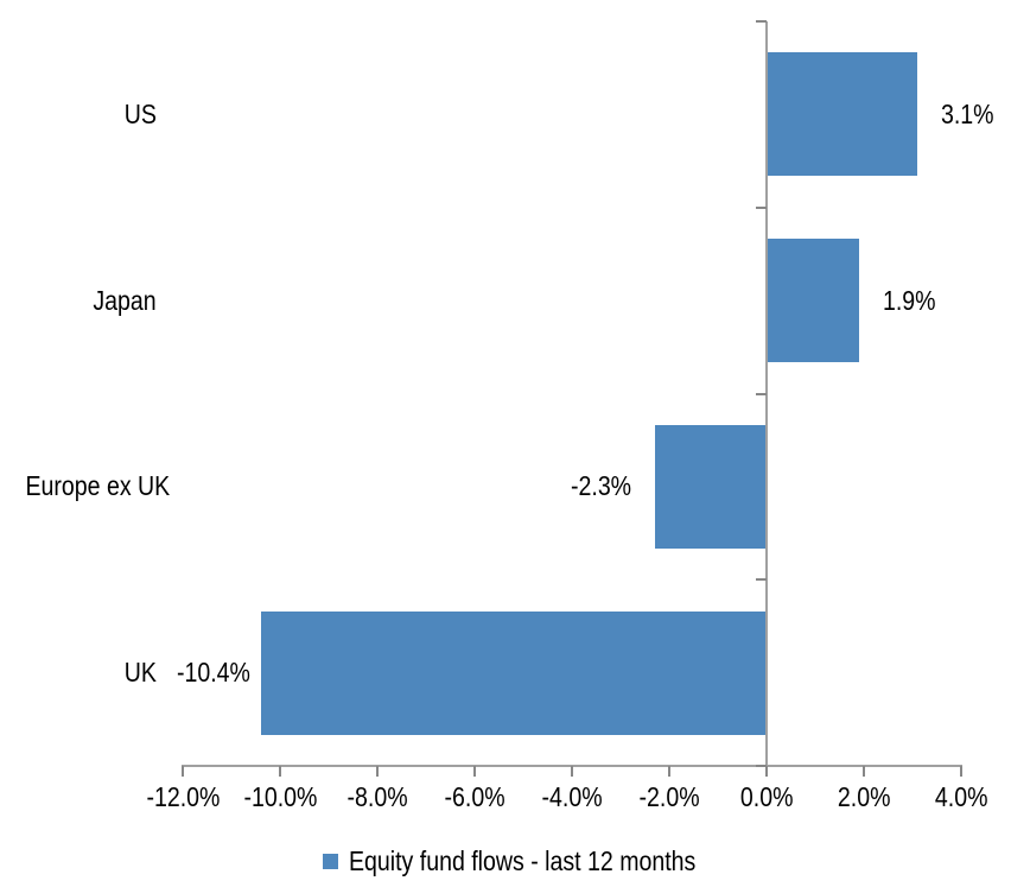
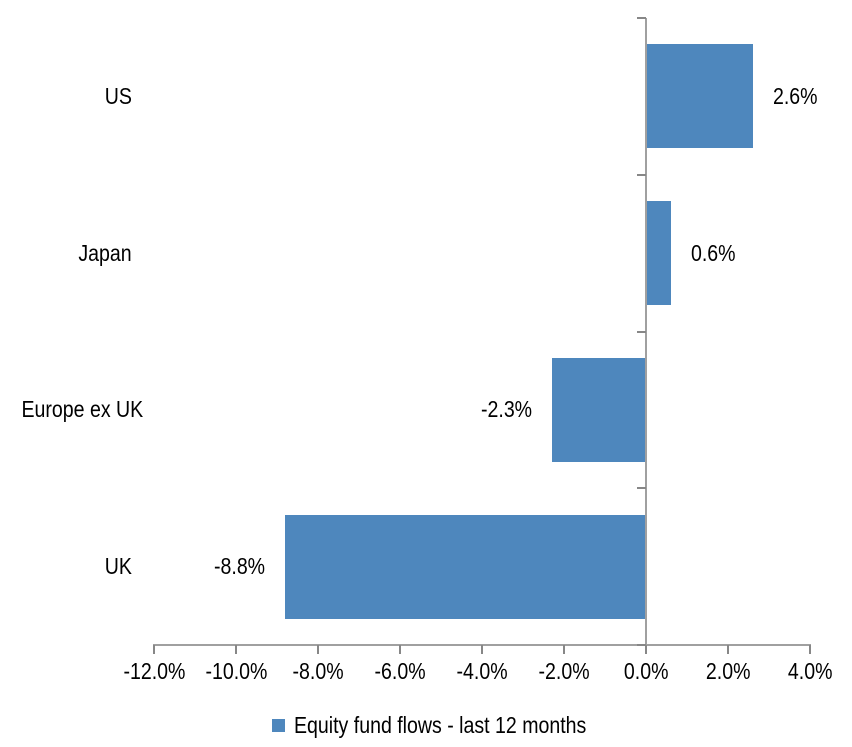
US: 3.1% -> 2.6%
Japan: 1.9% -> 0.6%
UK: -10.4% -> -8.8%
